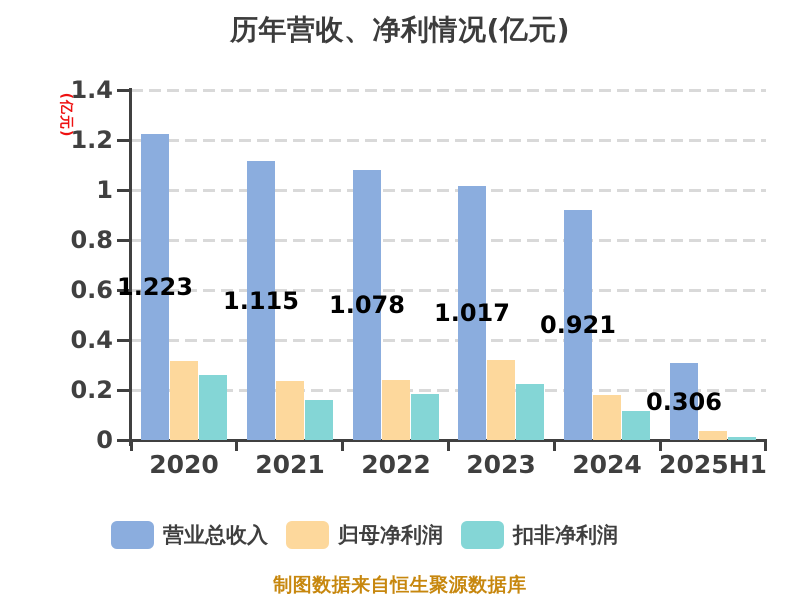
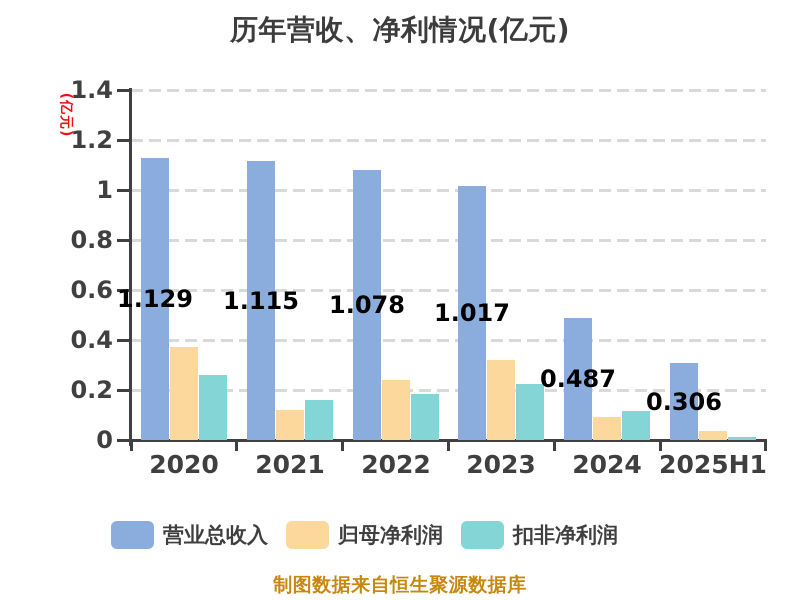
营业总收入/2020: 1.223 -> 1.129
归母净利润/2020: 0.32 -> 0.37
归母净利润/2021: 0.23 -> 0.12
营业总收入/2024: 0.921 -> 0.487
归母净利润/2024: 0.18 -> 0.09
